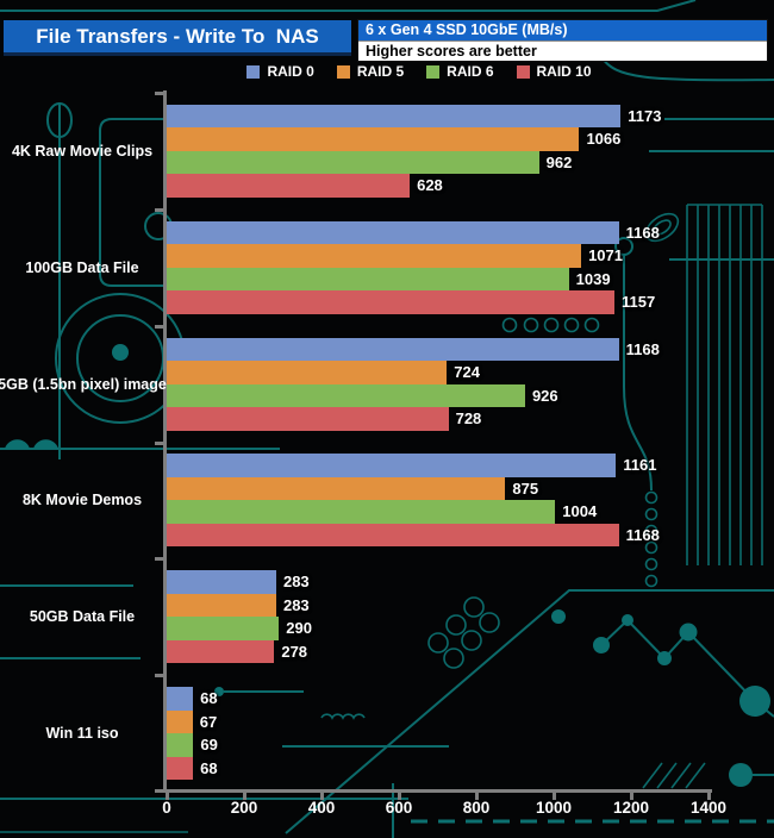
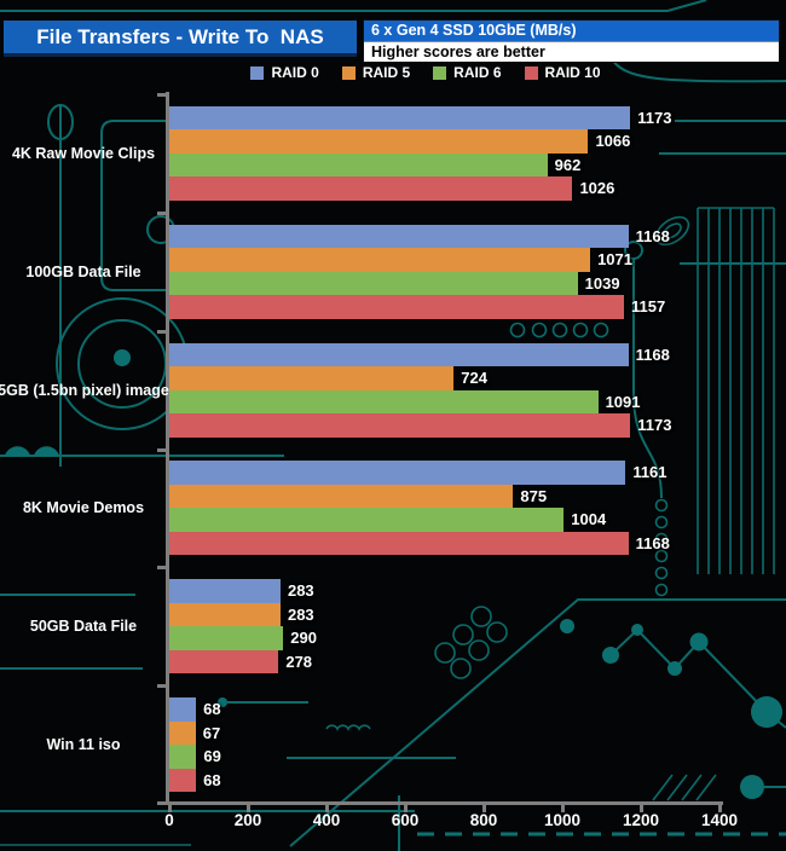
RAID 10/4K Raw Movie Clips: 628 -> 1026
RAID 6/5GB (1.5bn pixel) image: 926 -> 1091
RAID 10/5GB (1.5bn pixel) image: 728 -> 1173
